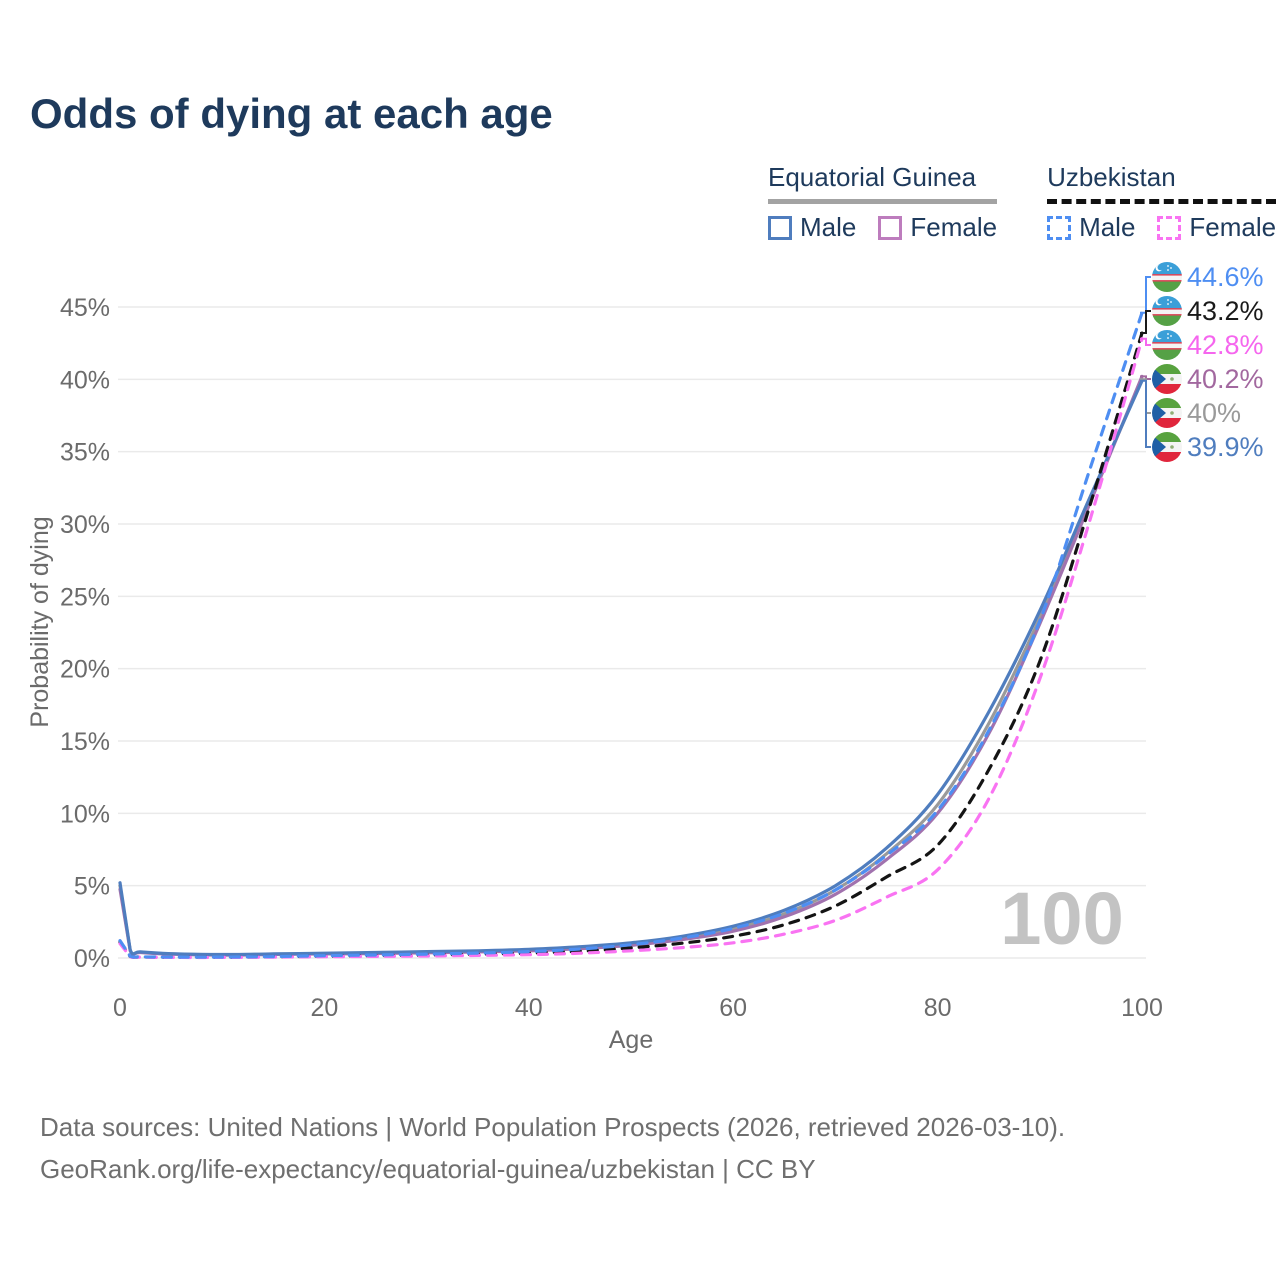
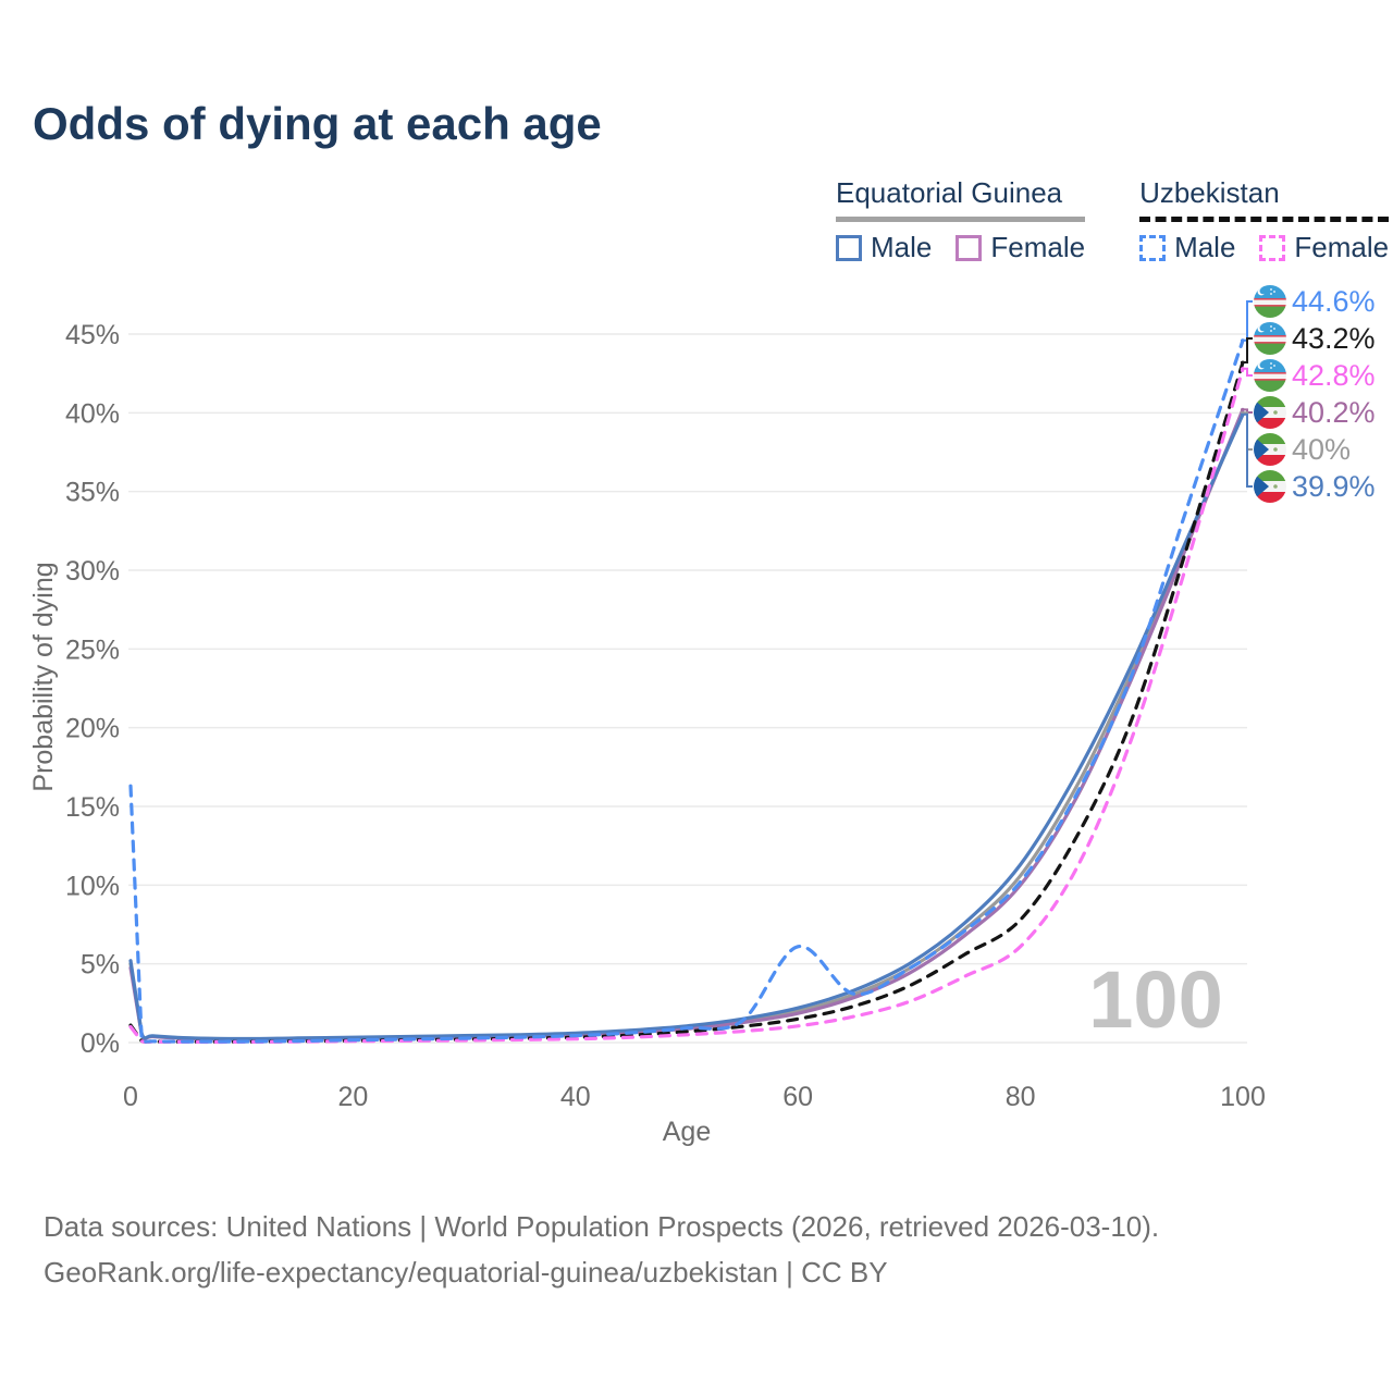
Uzbekistan Male/0: 1.2% -> 16.3%
Uzbekistan Male/60: 2.0% -> 6.1%
